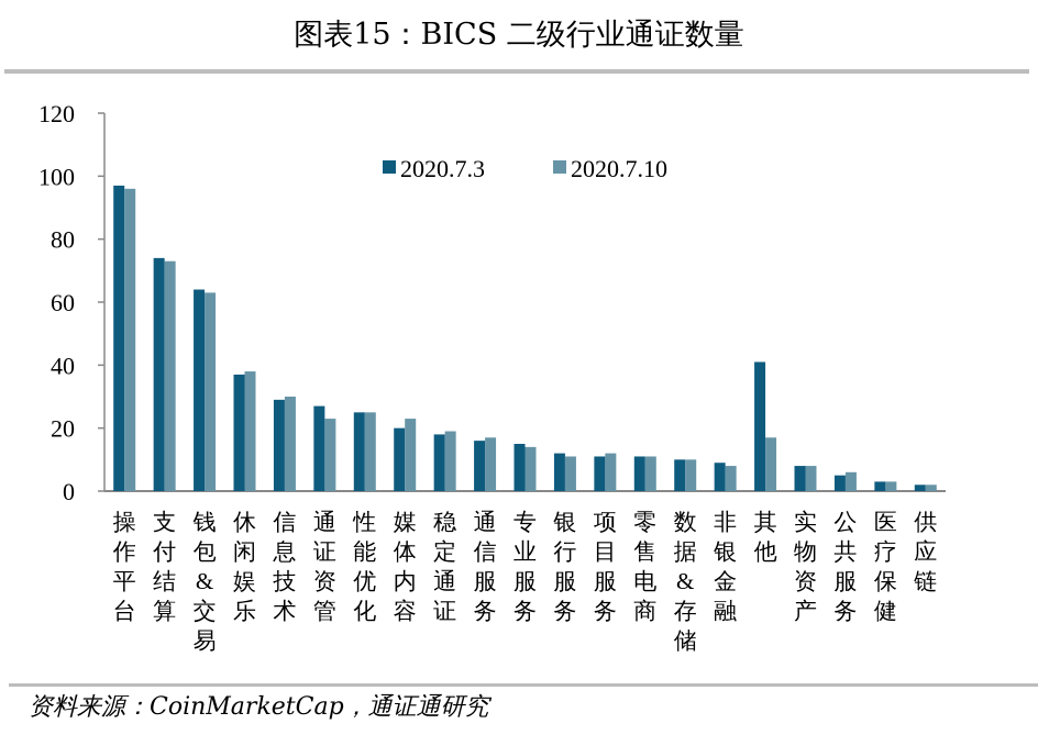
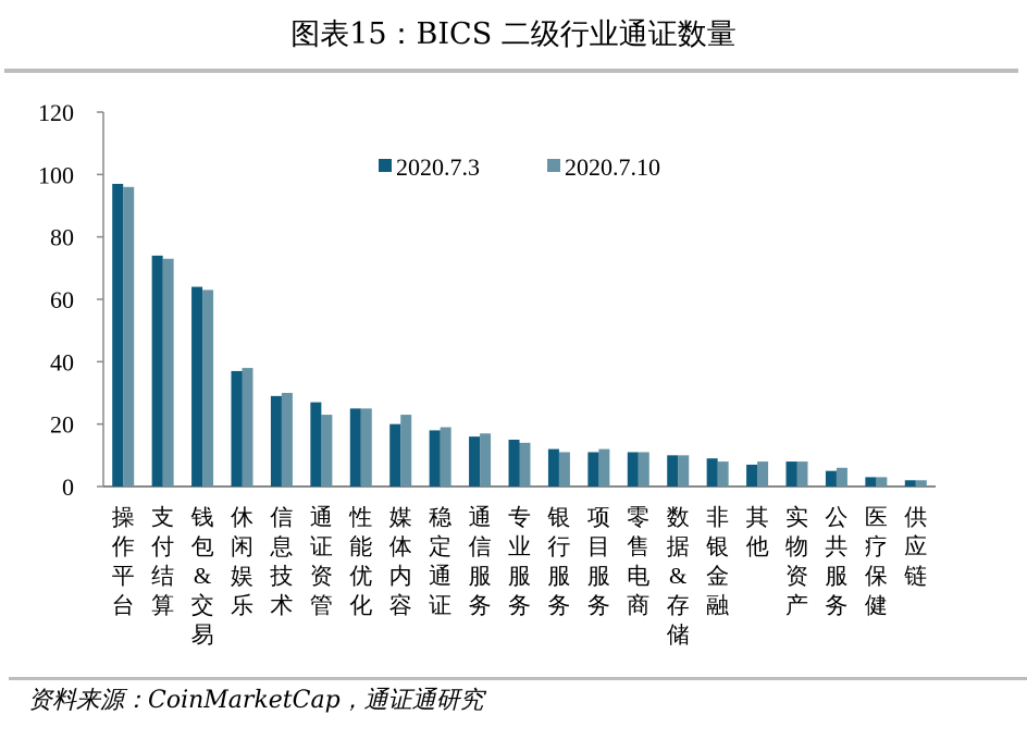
2020.7.3/其他: 41 -> 7
2020.7.10/其他: 17 -> 8
